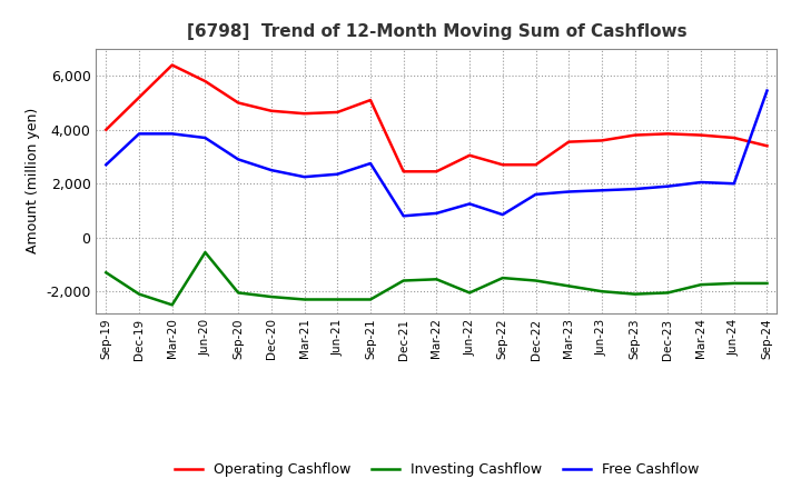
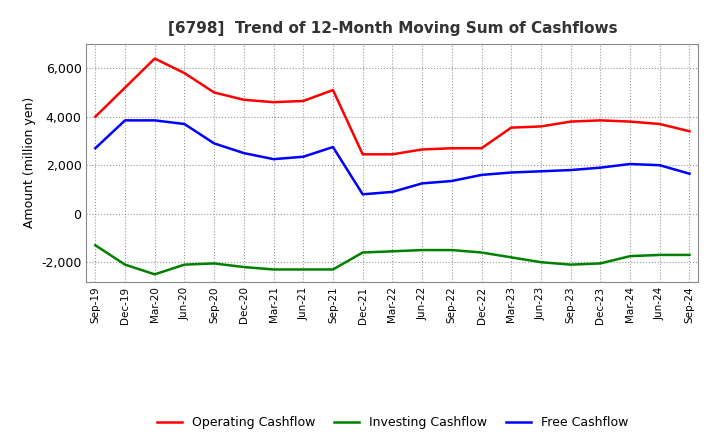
Investing Cashflow/Jun-20: -550 -> -2,100
Operating Cashflow/Jun-22: 3,050 -> 2,650
Investing Cashflow/Jun-22: -2,050 -> -1,500
Free Cashflow/Sep-22: 850 -> 1,350
Free Cashflow/Sep-24: 5,450 -> 1,650
